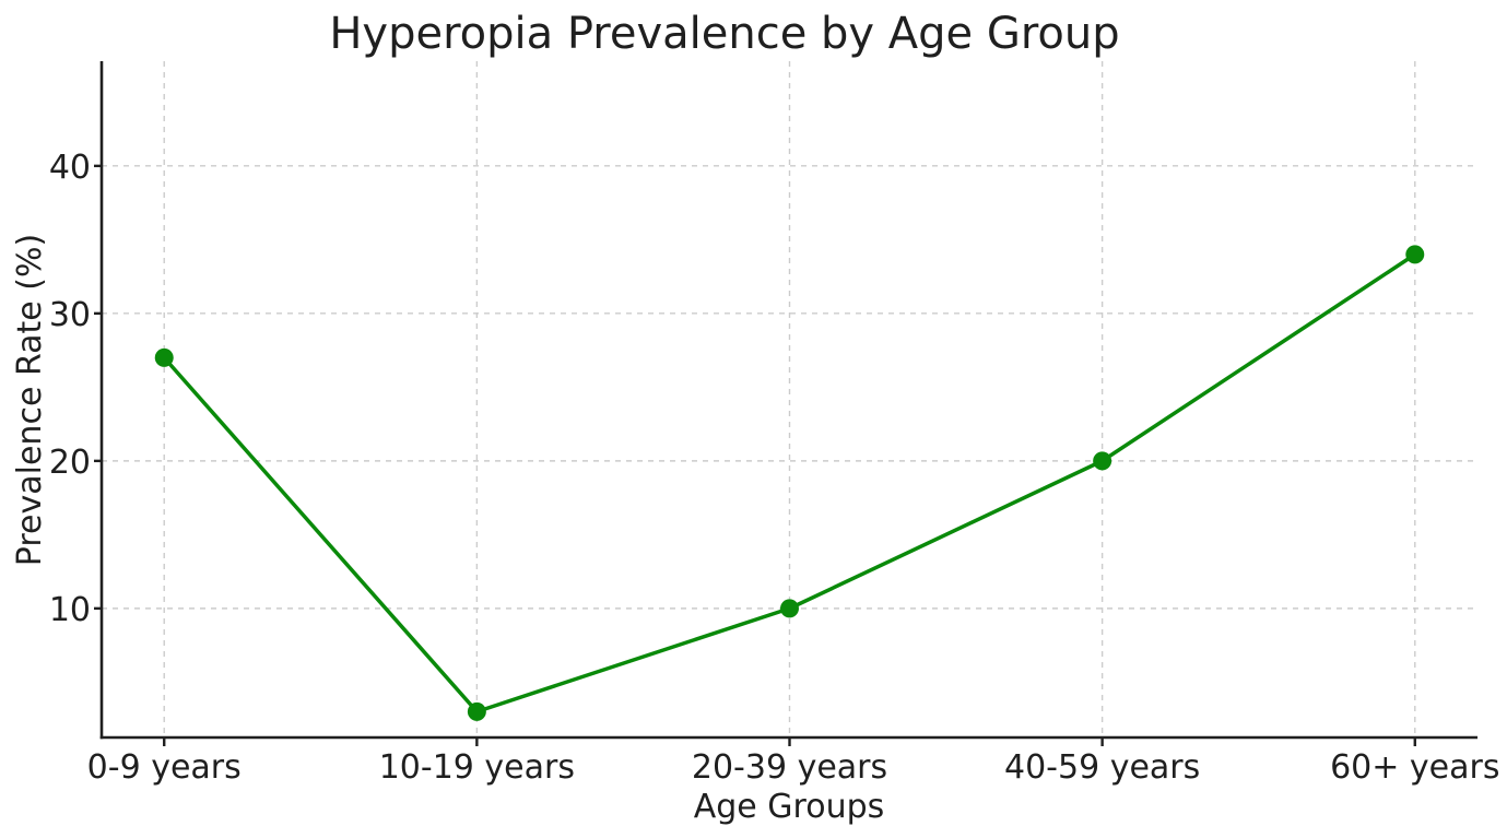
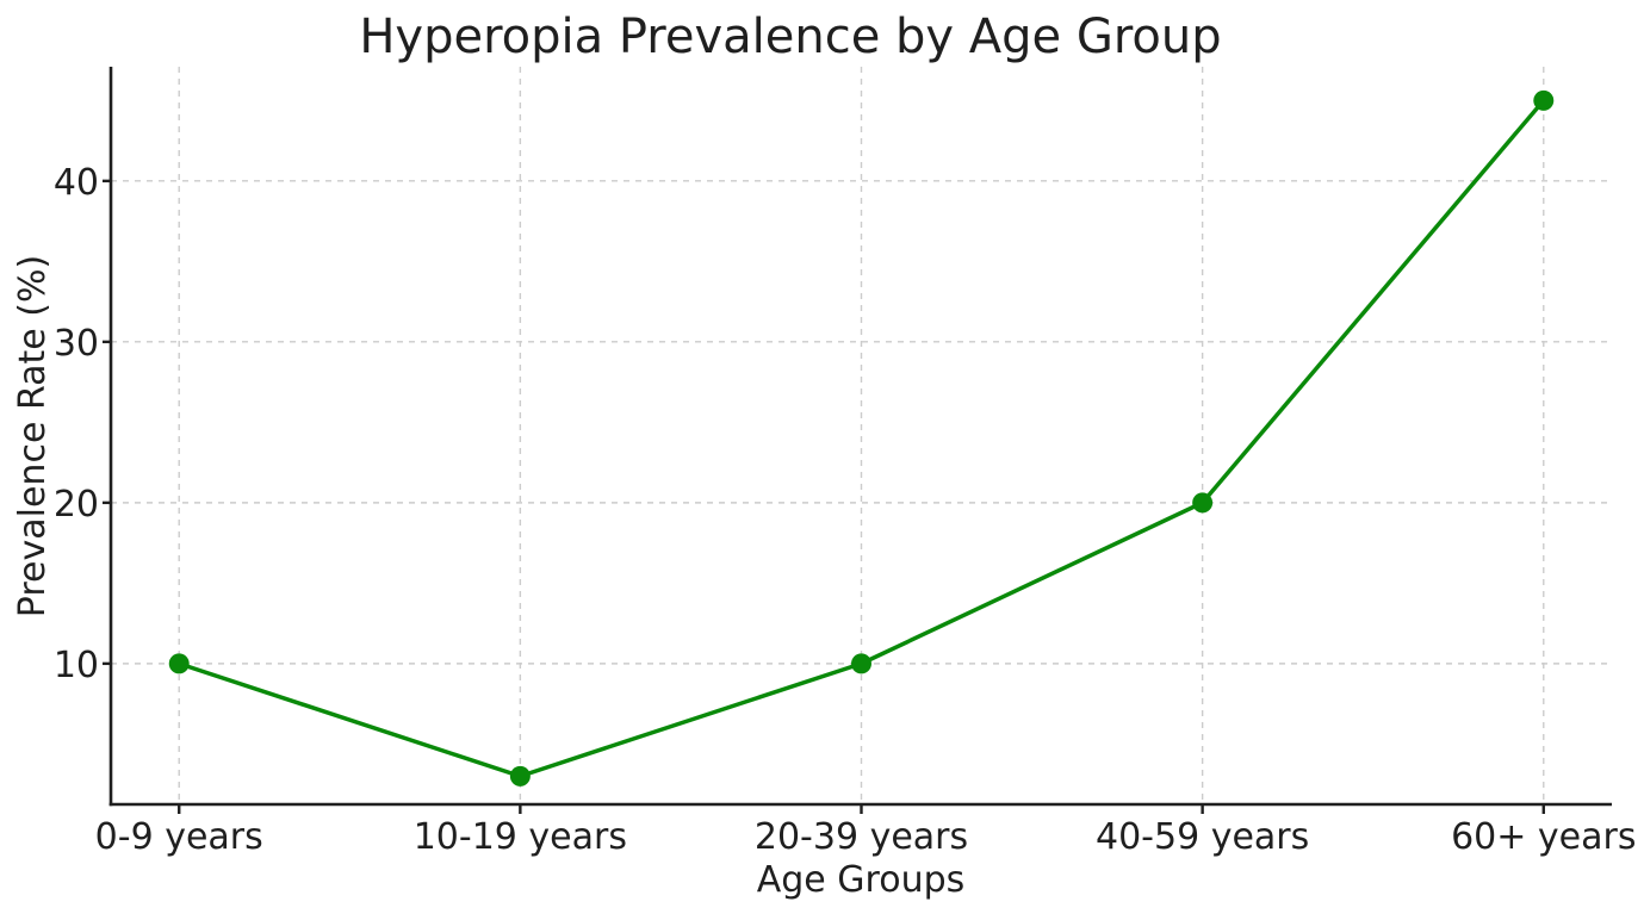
0-9 years: 27 -> 10
60+ years: 34 -> 45
